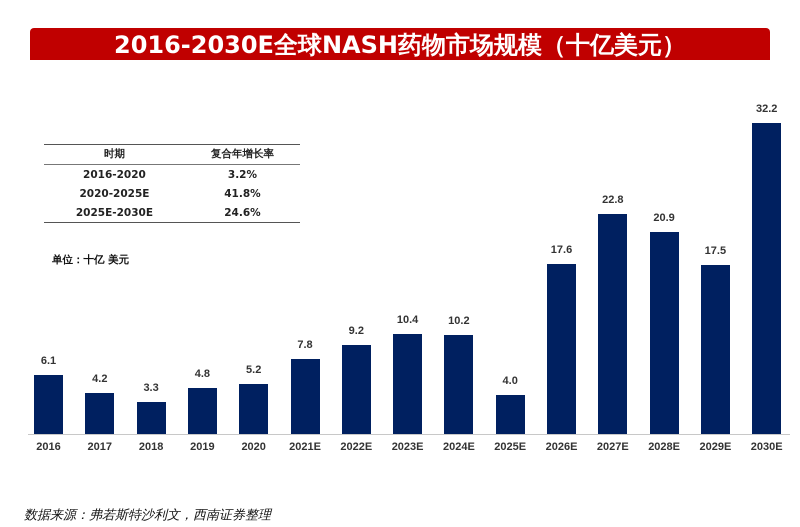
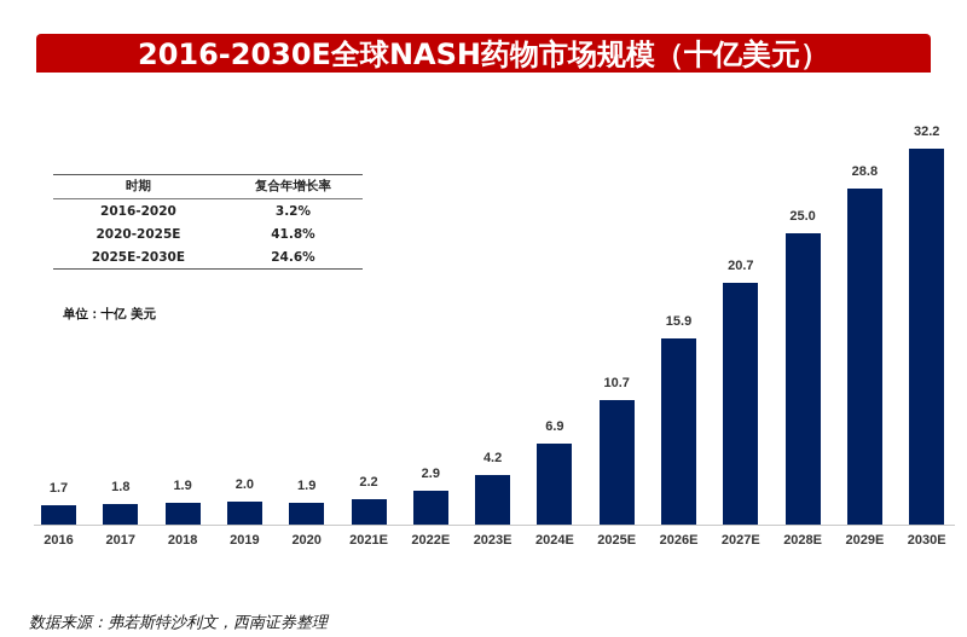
2016: 6.1 -> 1.7
2017: 4.2 -> 1.8
2018: 3.3 -> 1.9
2019: 4.8 -> 2.0
2020: 5.2 -> 1.9
2021E: 7.8 -> 2.2
2022E: 9.2 -> 2.9
2023E: 10.4 -> 4.2
2024E: 10.2 -> 6.9
2025E: 4.0 -> 10.7
2026E: 17.6 -> 15.9
2027E: 22.8 -> 20.7
2028E: 20.9 -> 25.0
2029E: 17.5 -> 28.8
